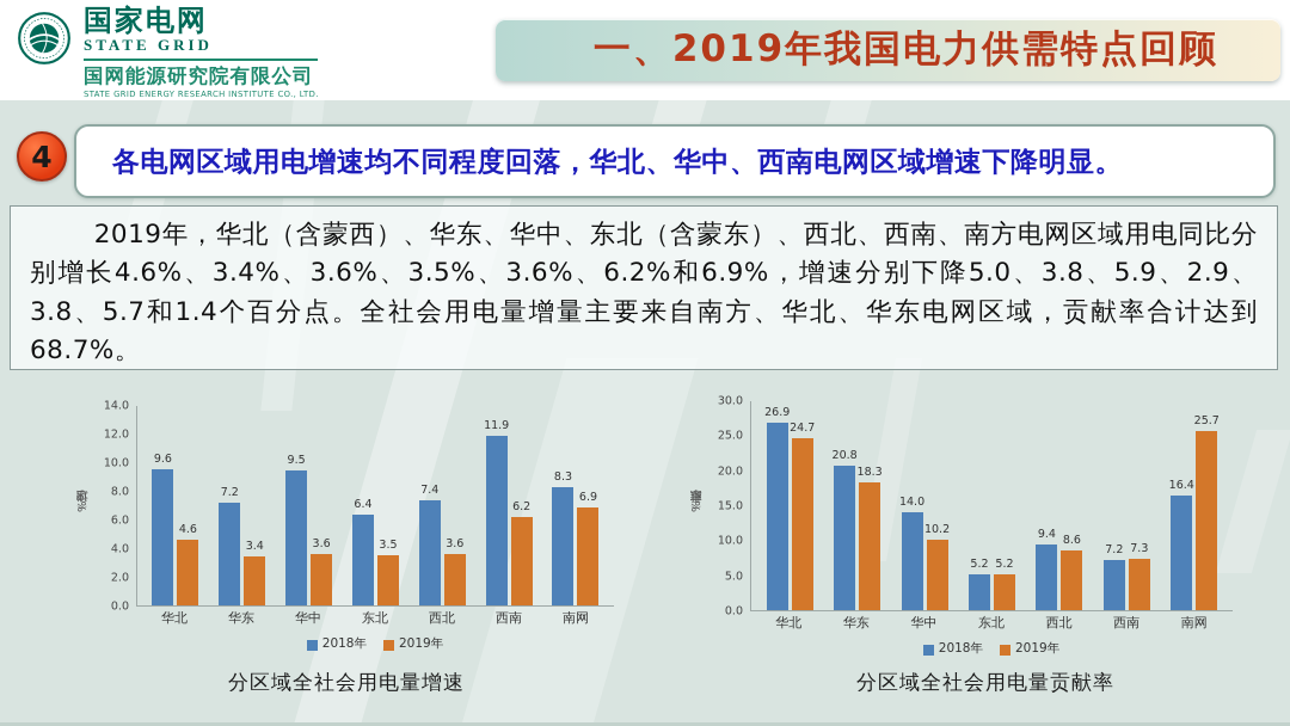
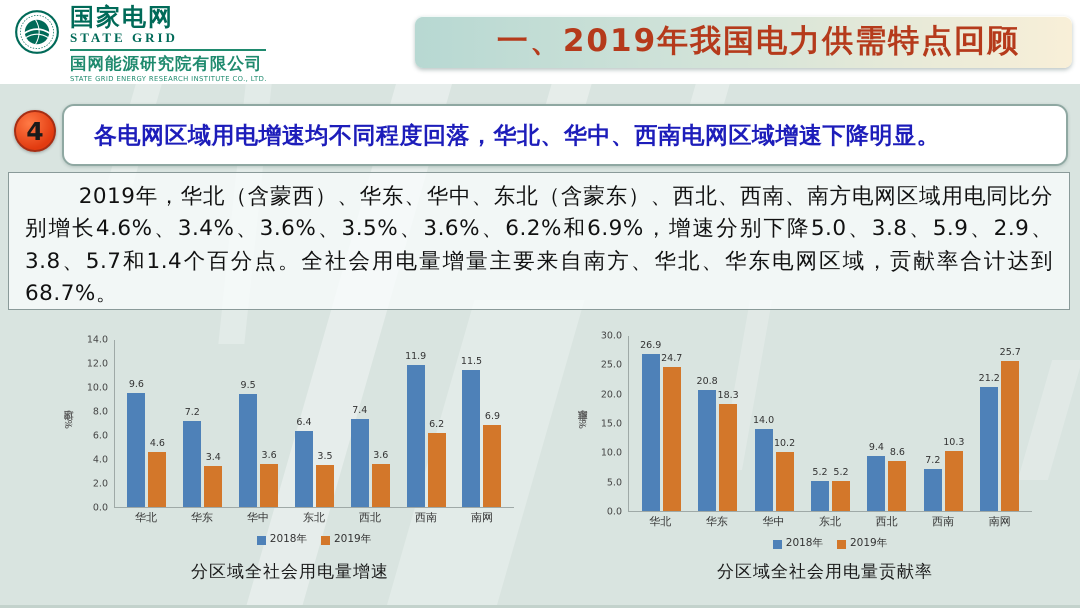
分区域全社会用电量增速/2018年/南网: 8.3 -> 11.5
分区域全社会用电量贡献率/2019年/西南: 7.3 -> 10.3
分区域全社会用电量贡献率/2018年/南网: 16.4 -> 21.2
